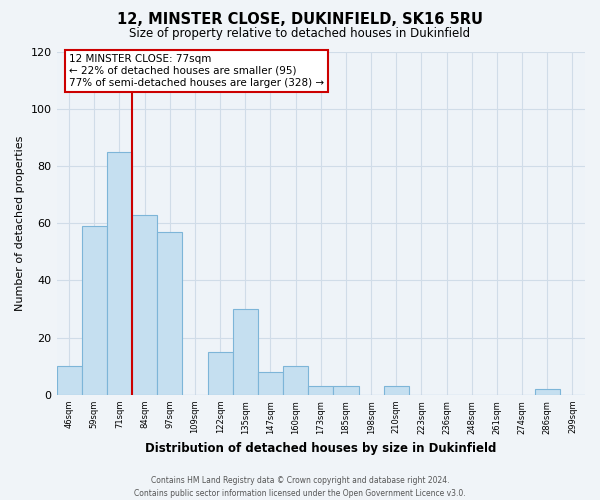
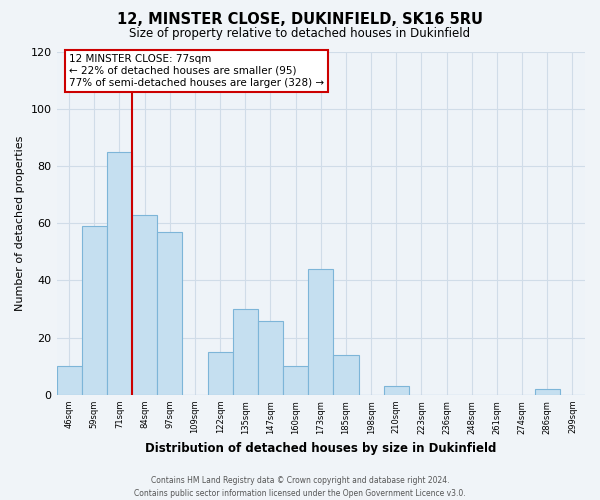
147sqm: 8 -> 26
173sqm: 3 -> 44
185sqm: 3 -> 14
